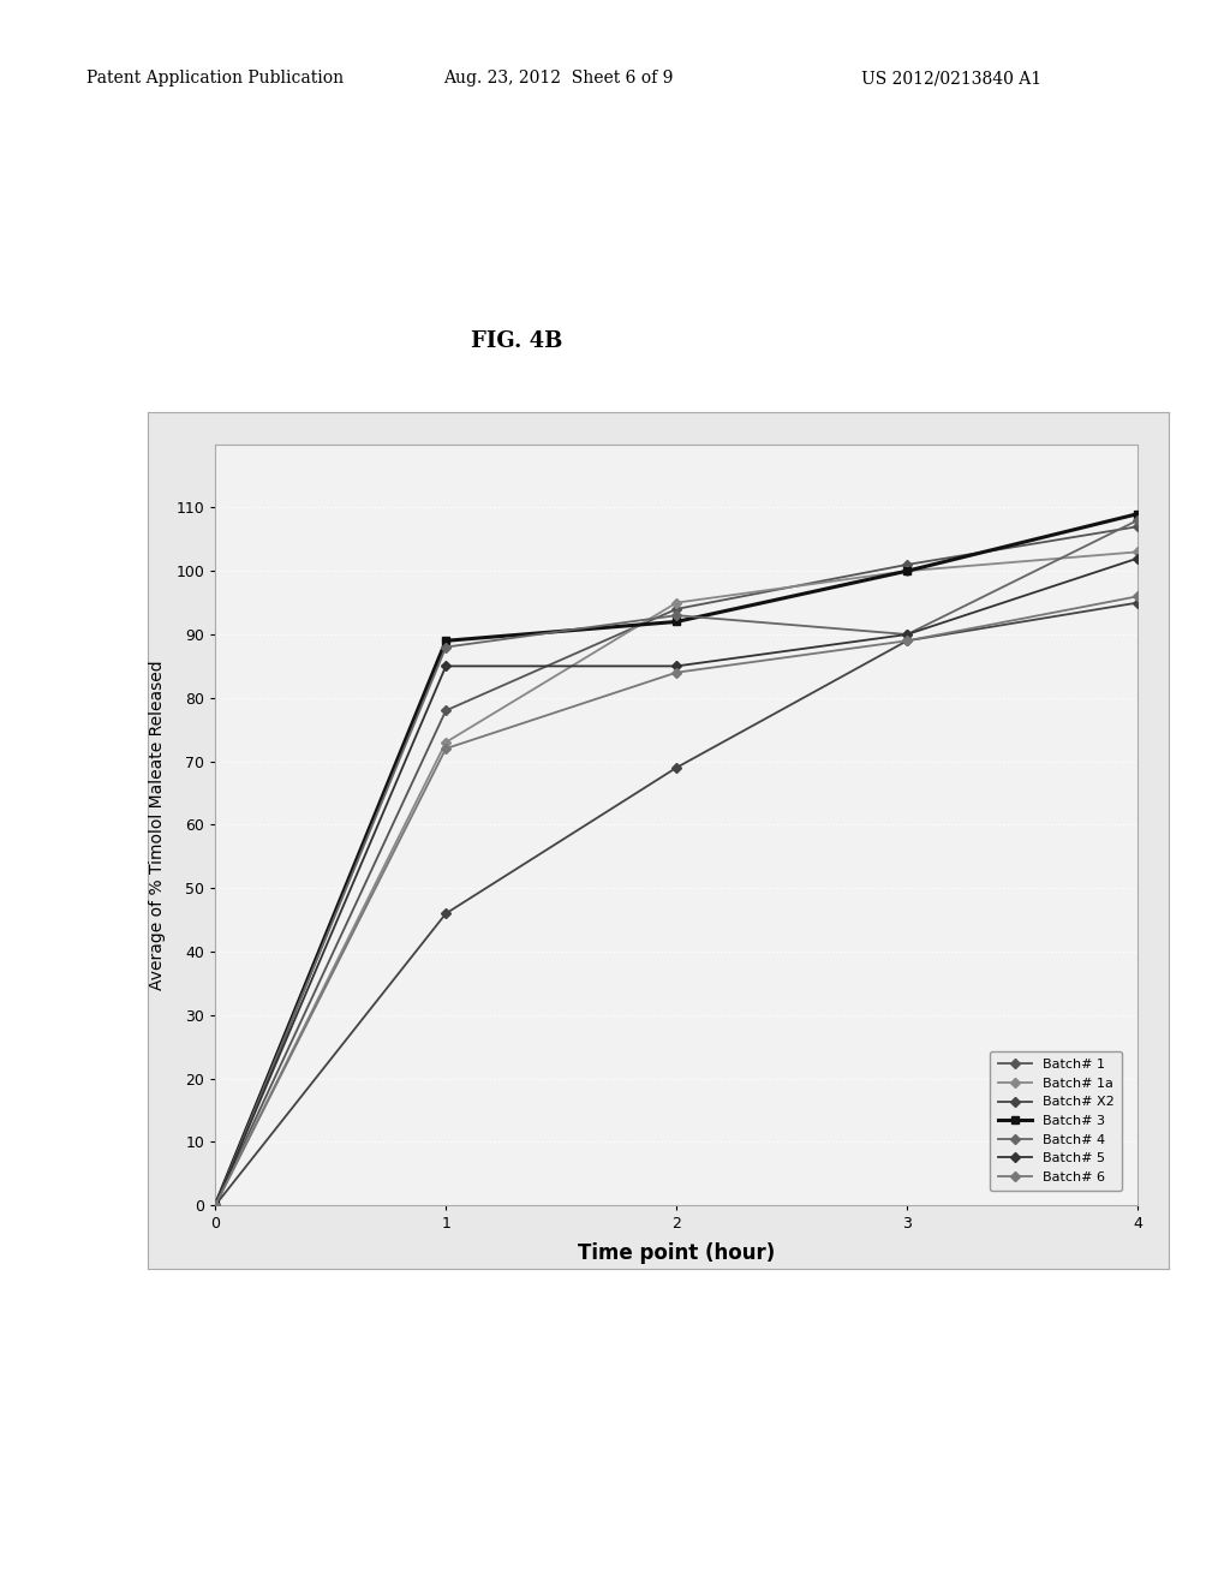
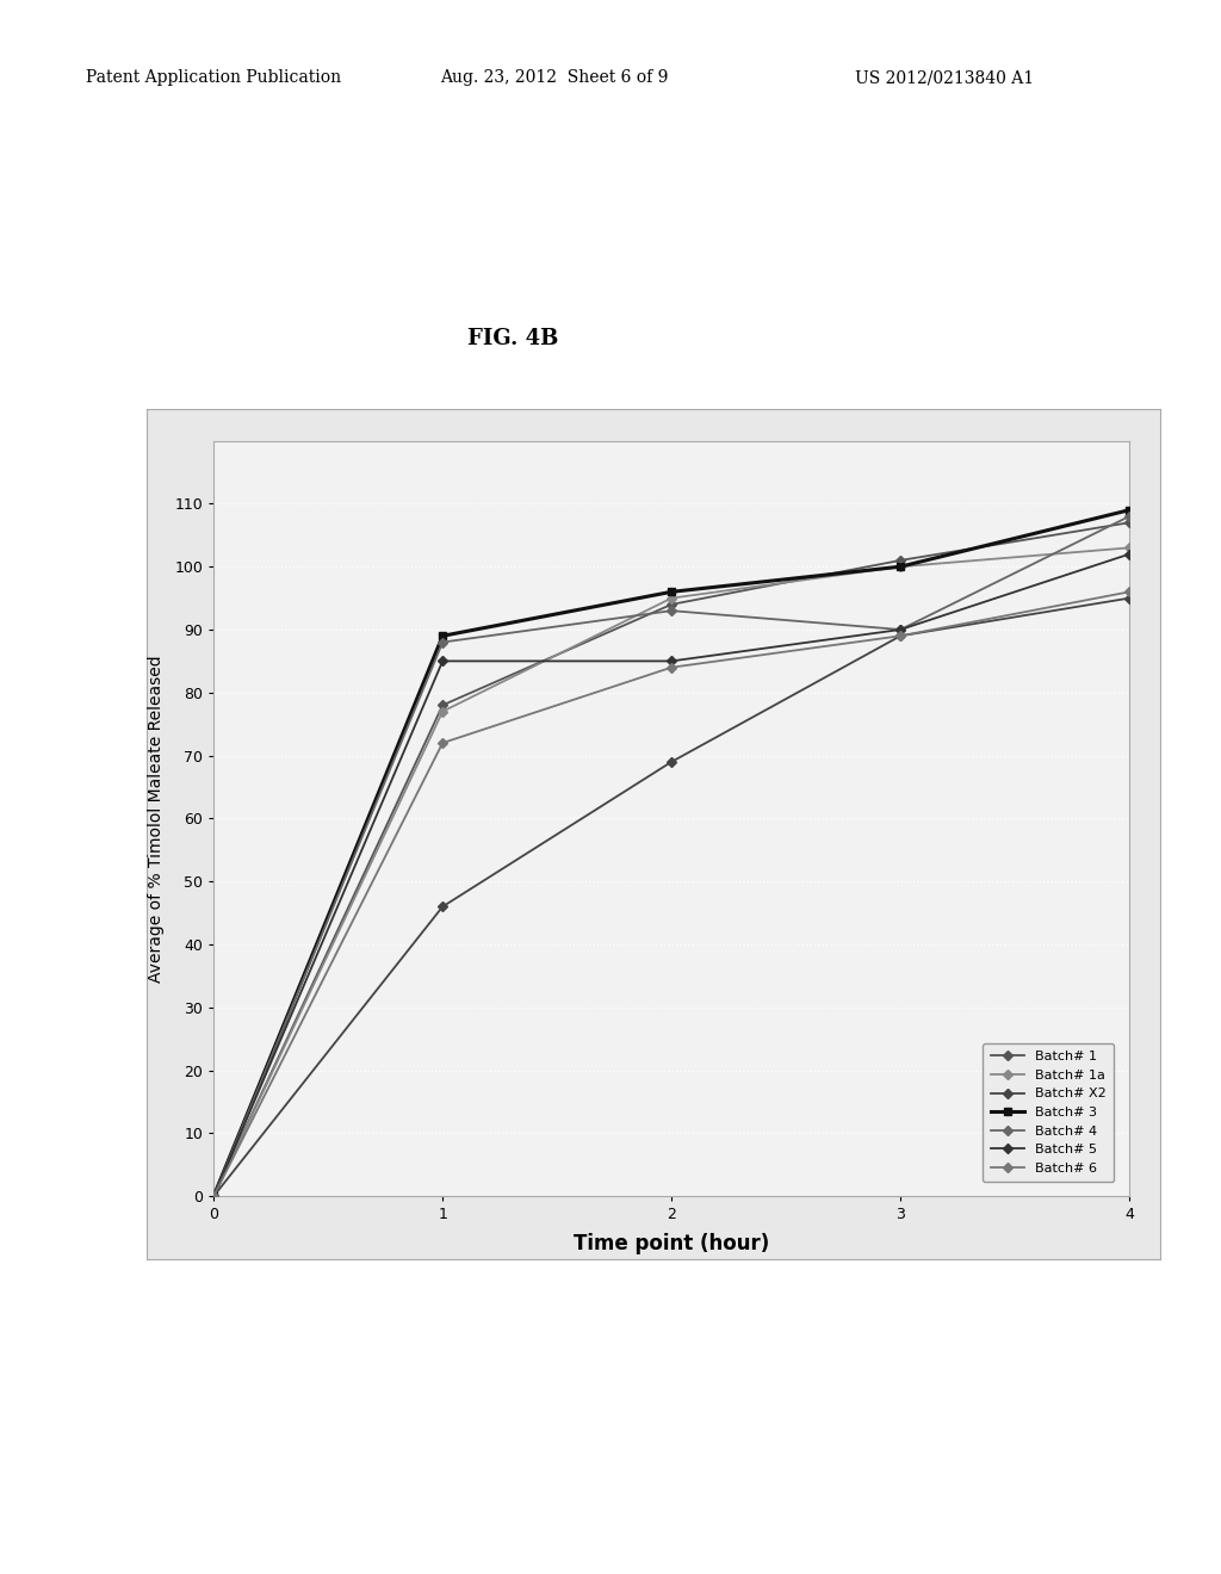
Batch# 1a/1: 73 -> 77
Batch# 3/2: 92 -> 96
